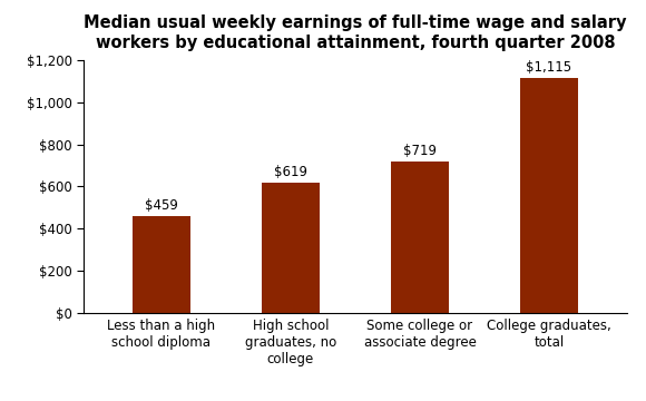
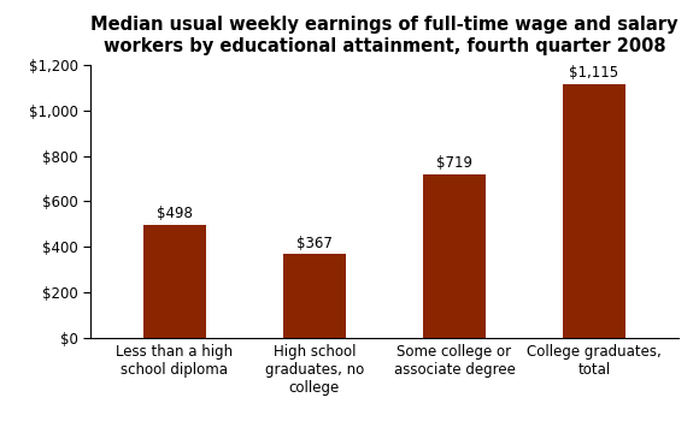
Less than a high school diploma: $459 -> $498
High school graduates, no college: $619 -> $367
